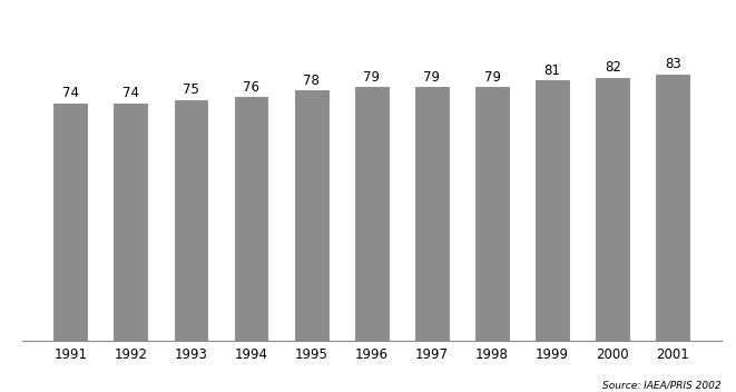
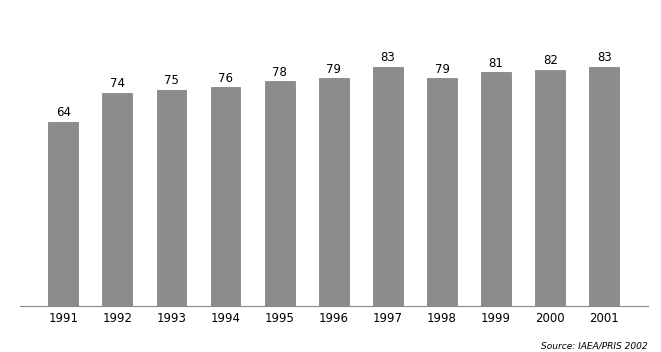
1991: 74 -> 64
1997: 79 -> 83
